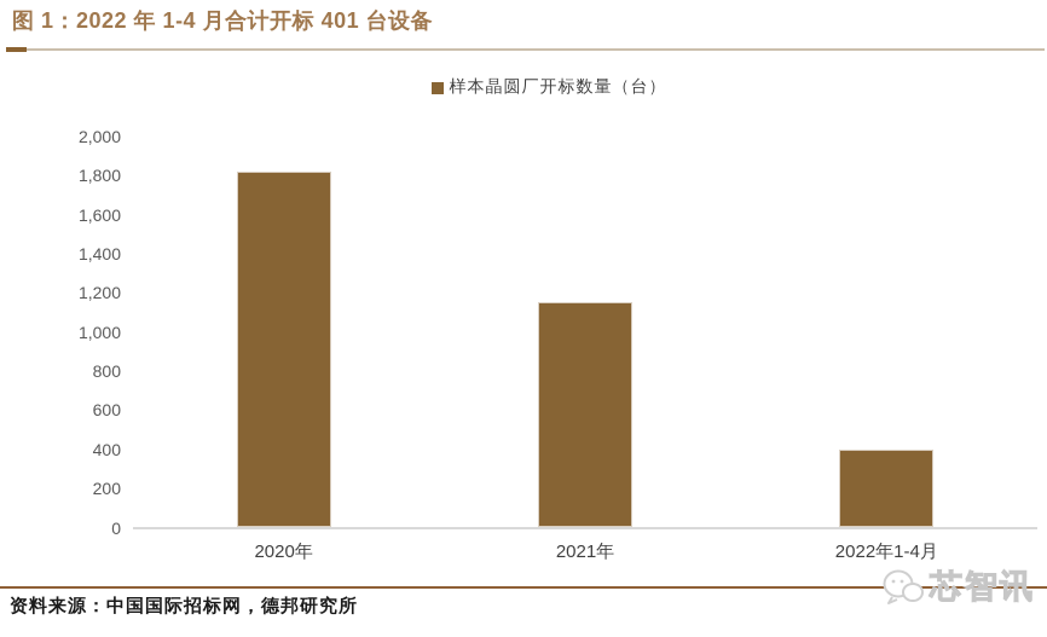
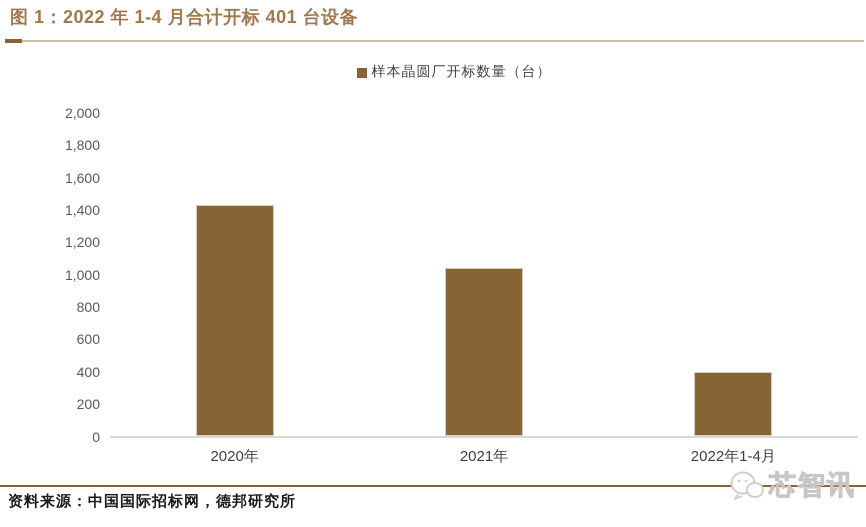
2020年: 1820 -> 1430
2021年: 1150 -> 1040
